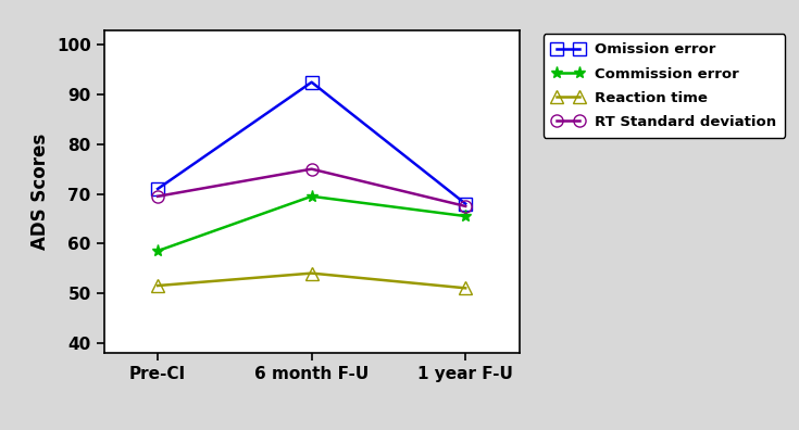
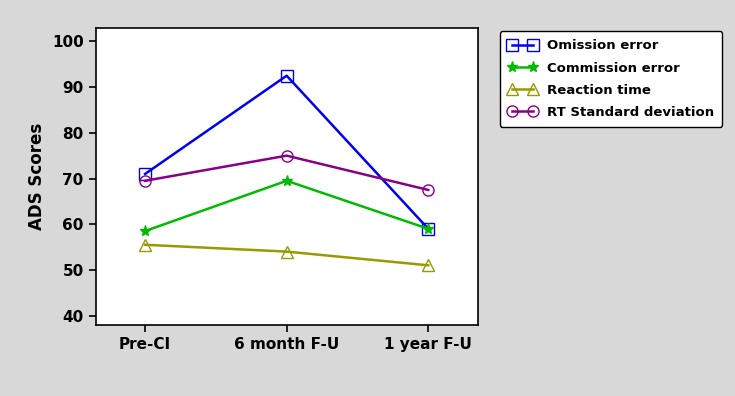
Reaction time/Pre-CI: 51.5 -> 55.5
Omission error/1 year F-U: 68.0 -> 59.0
Commission error/1 year F-U: 65.5 -> 59.0
